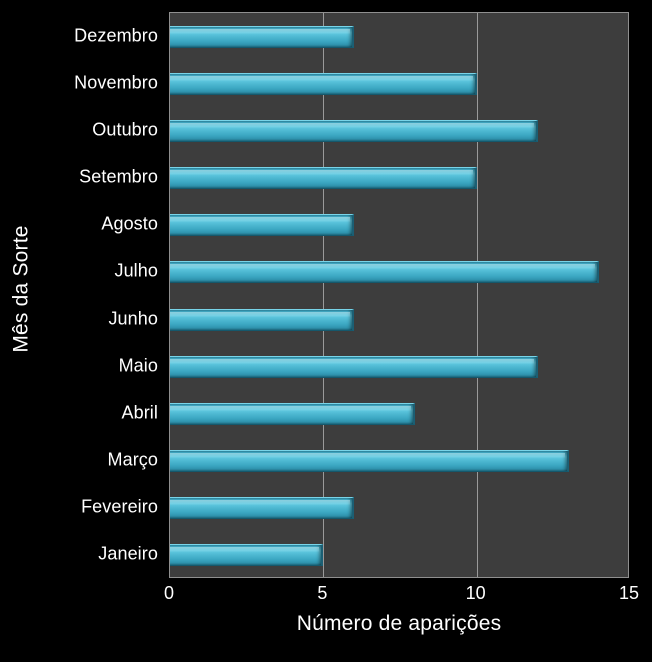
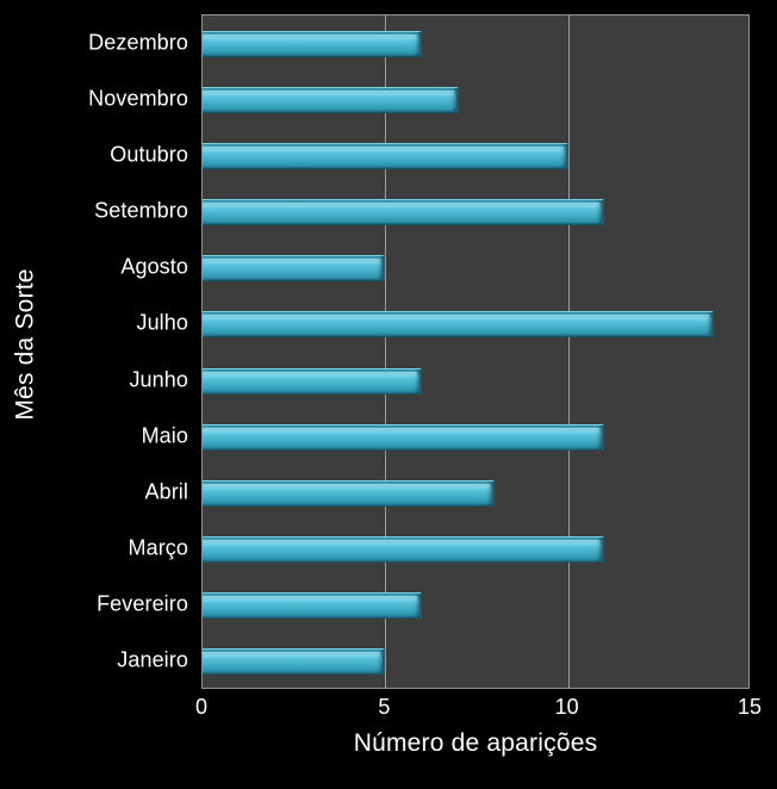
Março: 13 -> 11
Maio: 12 -> 11
Agosto: 6 -> 5
Setembro: 10 -> 11
Outubro: 12 -> 10
Novembro: 10 -> 7
